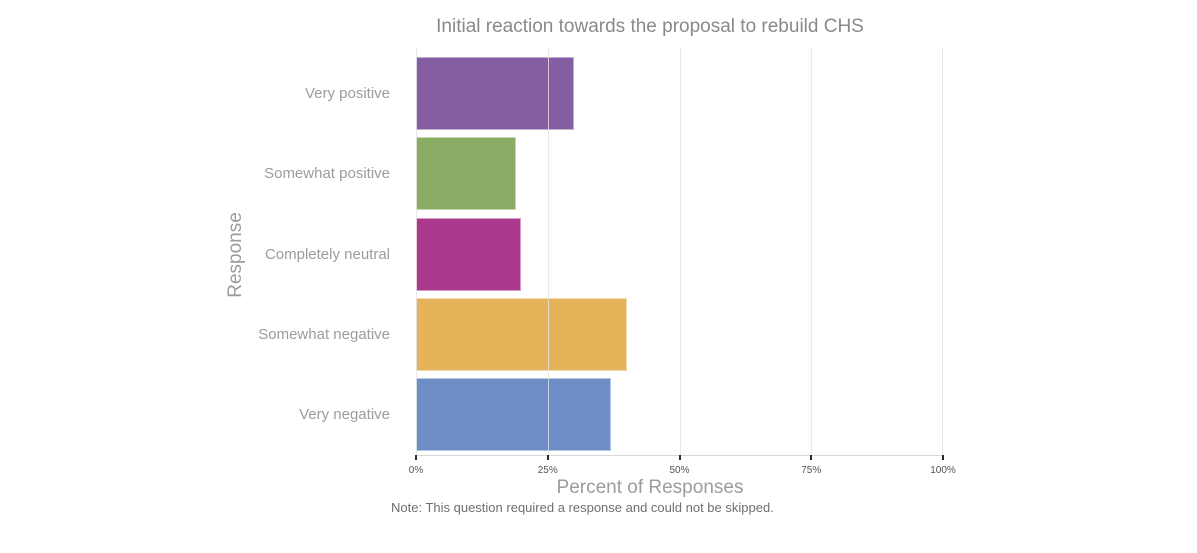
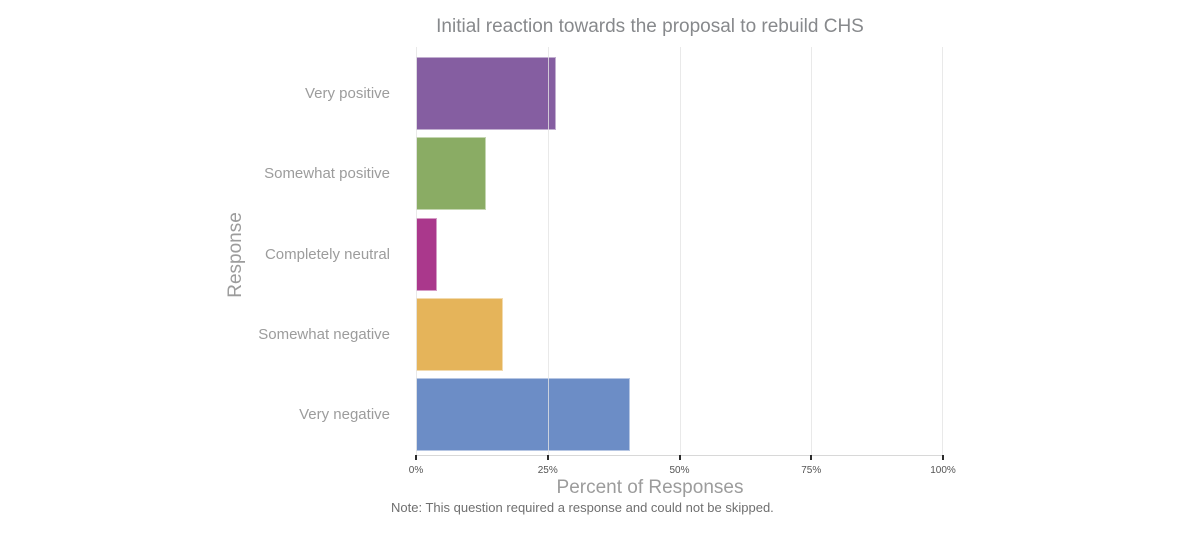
Very positive: 30% -> 27%
Somewhat positive: 19% -> 13%
Completely neutral: 20% -> 4%
Somewhat negative: 40% -> 16%
Very negative: 37% -> 41%
